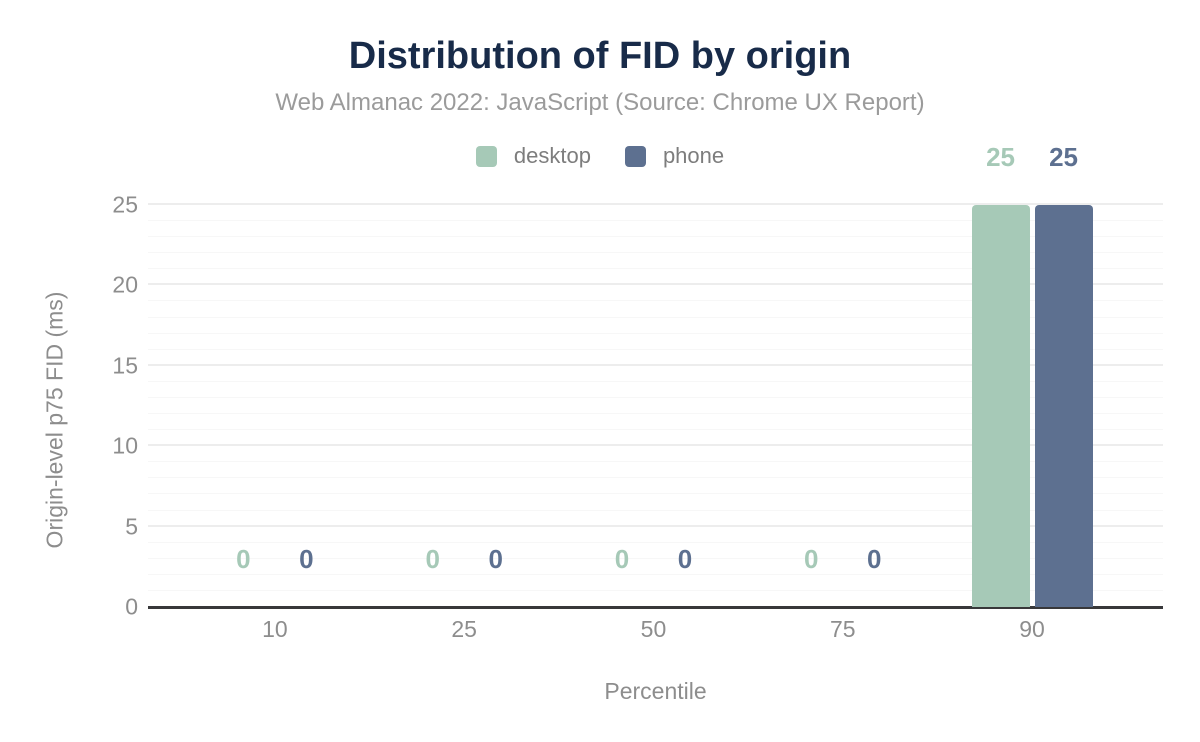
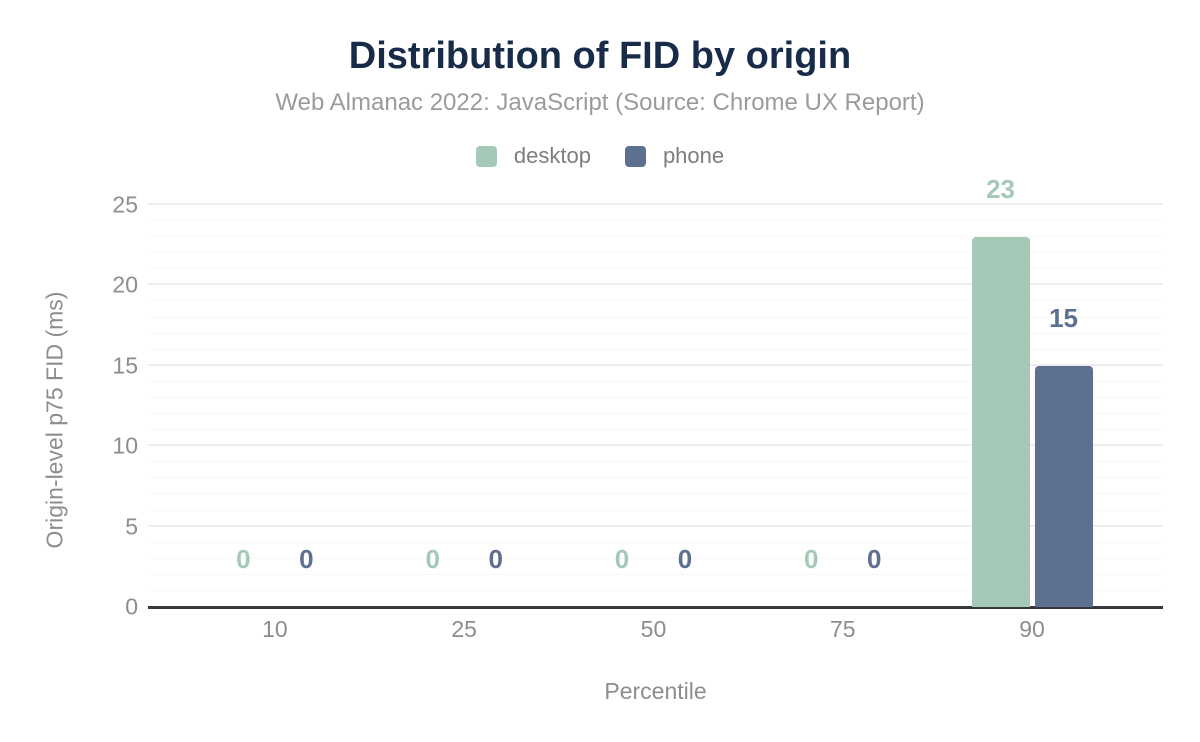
desktop/90: 25 -> 23
phone/90: 25 -> 15
